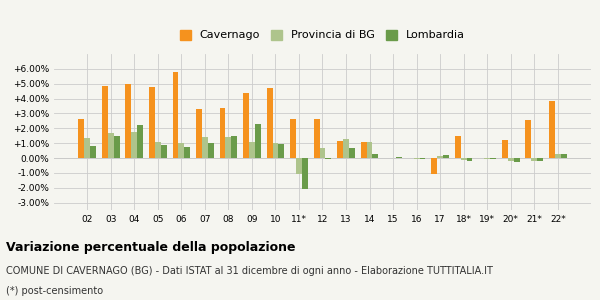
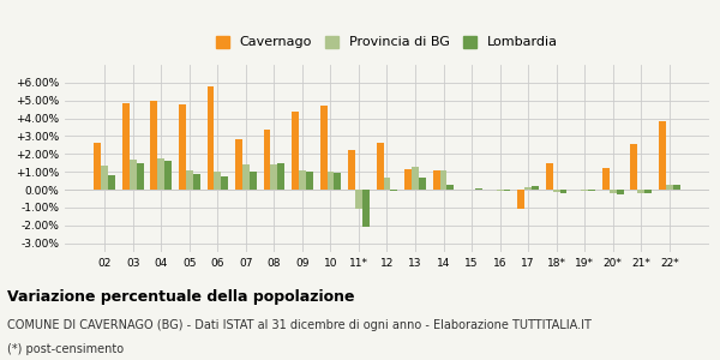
Lombardia/04: 2.2% -> 1.6%
Cavernago/07: 3.3% -> 2.8%
Lombardia/09: 2.3% -> 1.0%
Cavernago/11*: 2.6% -> 2.2%
